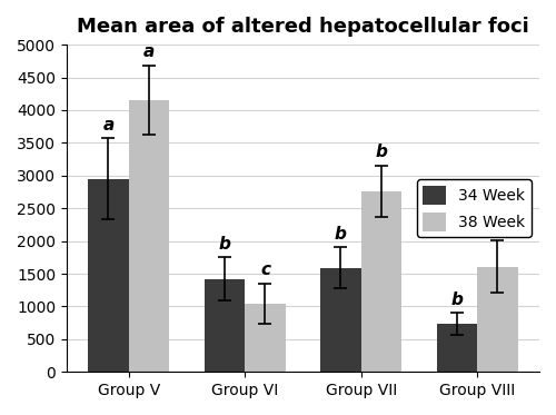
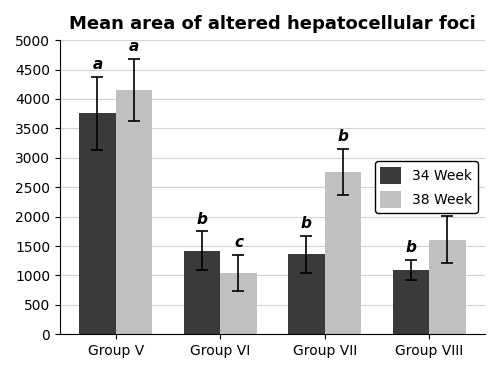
34 Week/Group V: 2950 -> 3760
34 Week/Group VII: 1590 -> 1360
34 Week/Group VIII: 730 -> 1100
